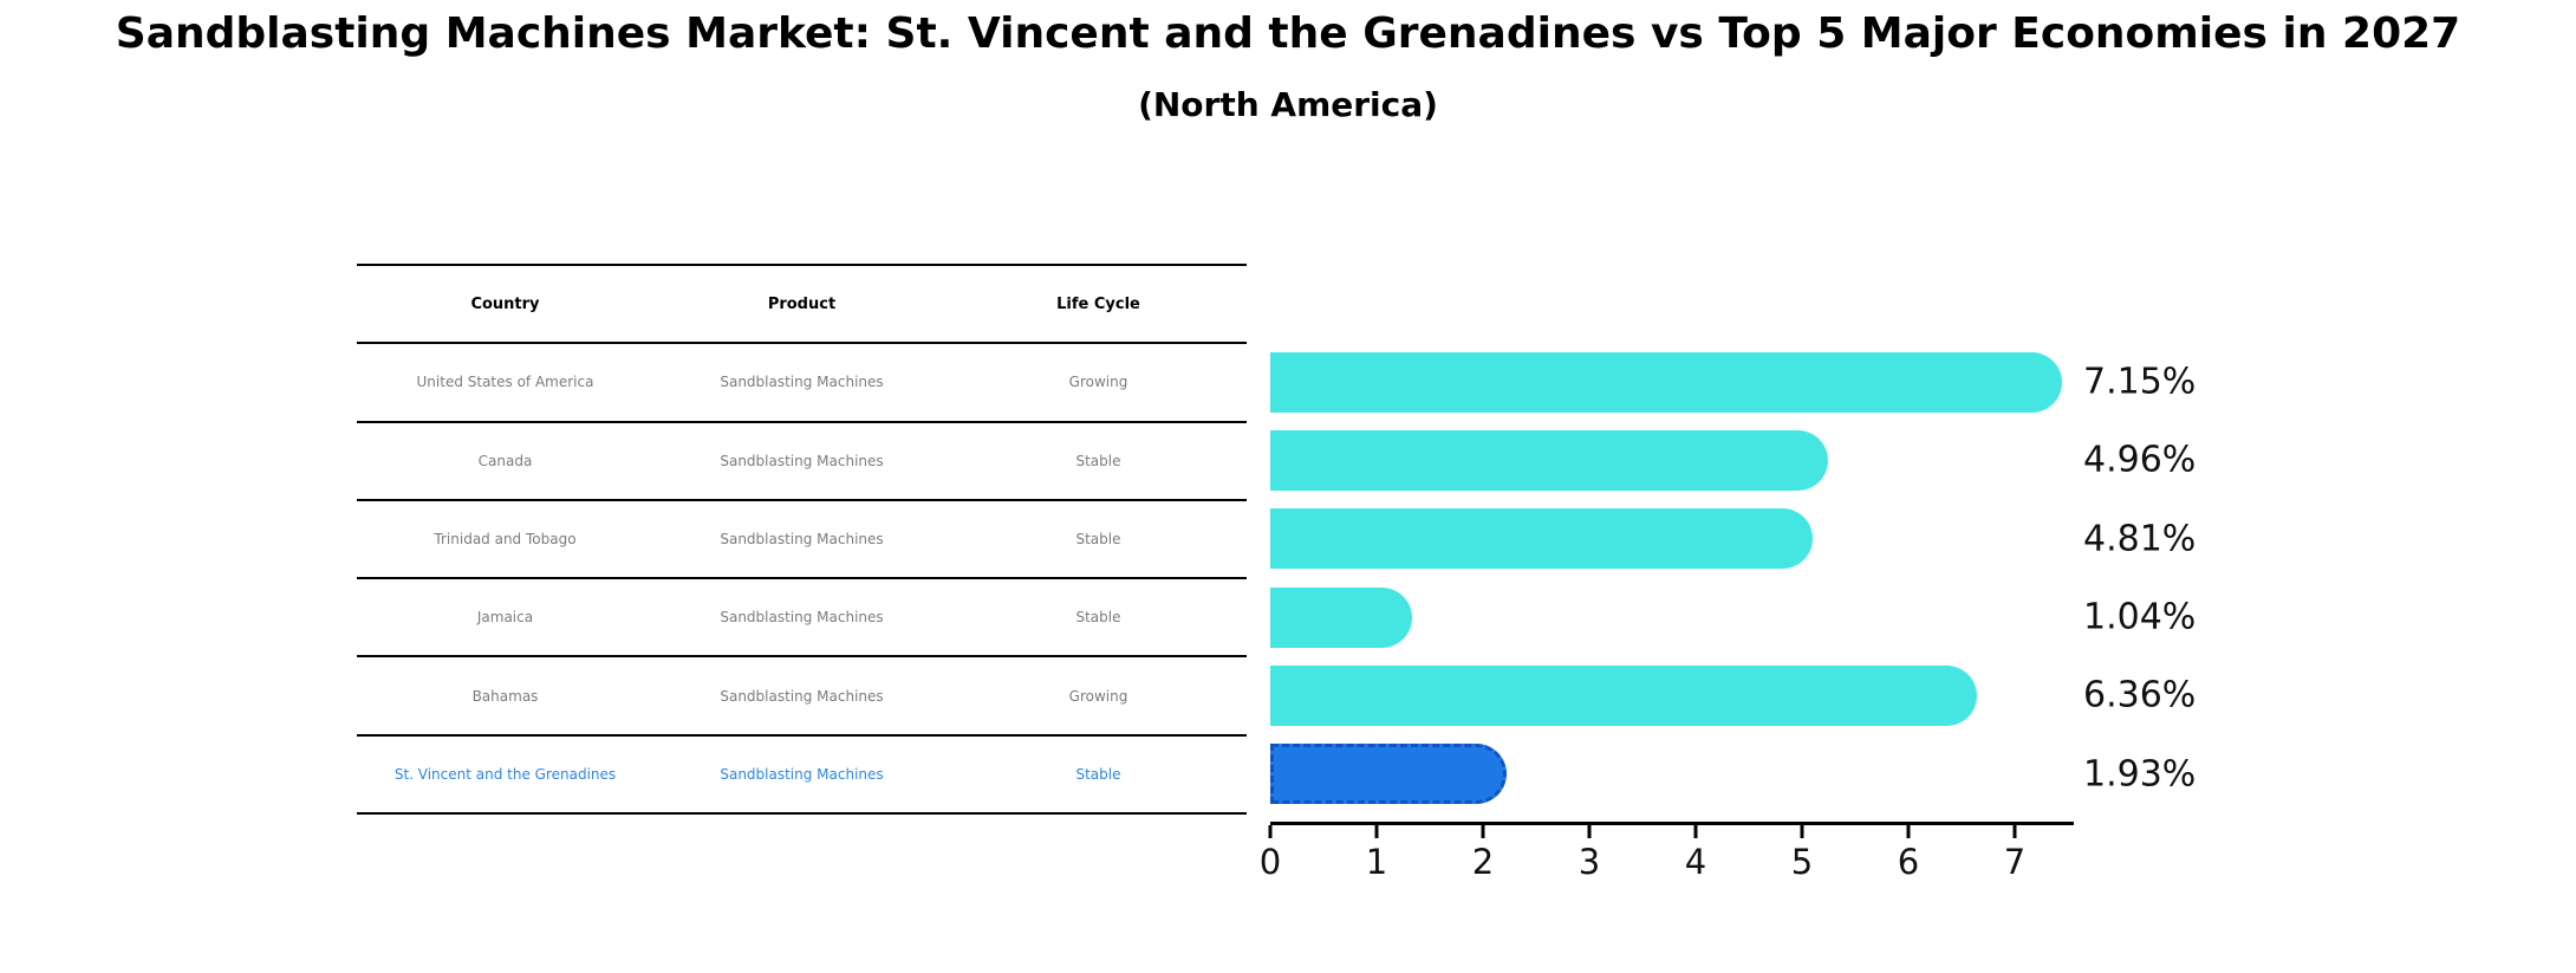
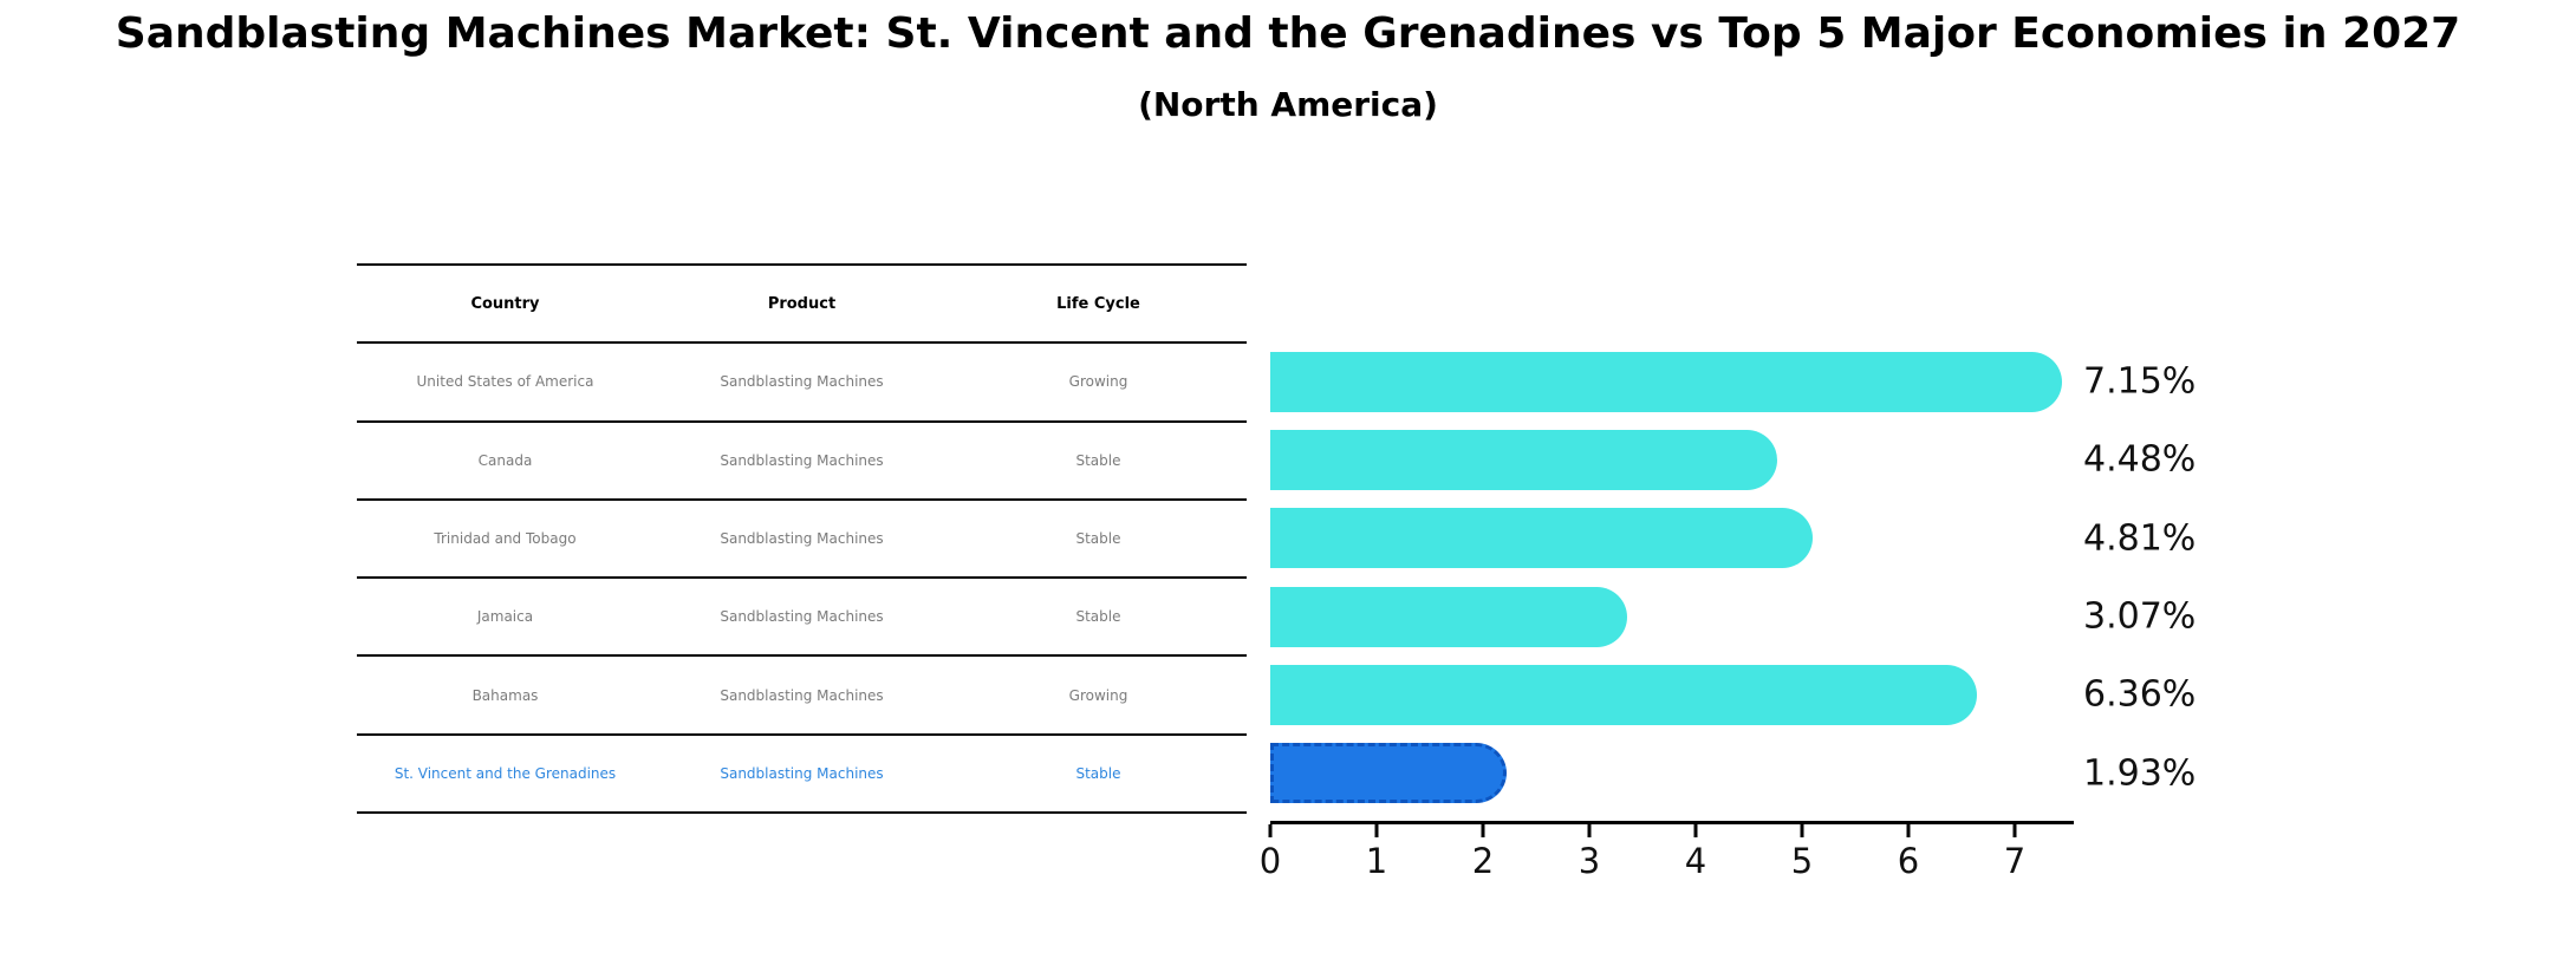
Canada: 4.96% -> 4.48%
Jamaica: 1.04% -> 3.07%
